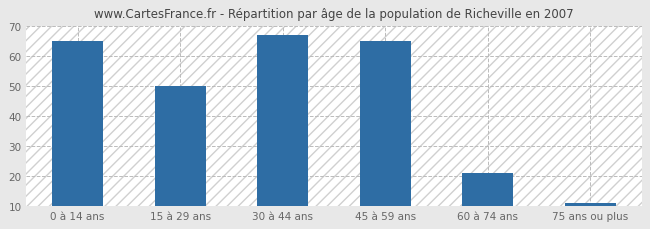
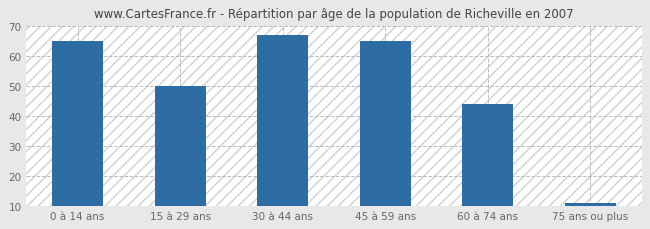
60 à 74 ans: 21 -> 44
